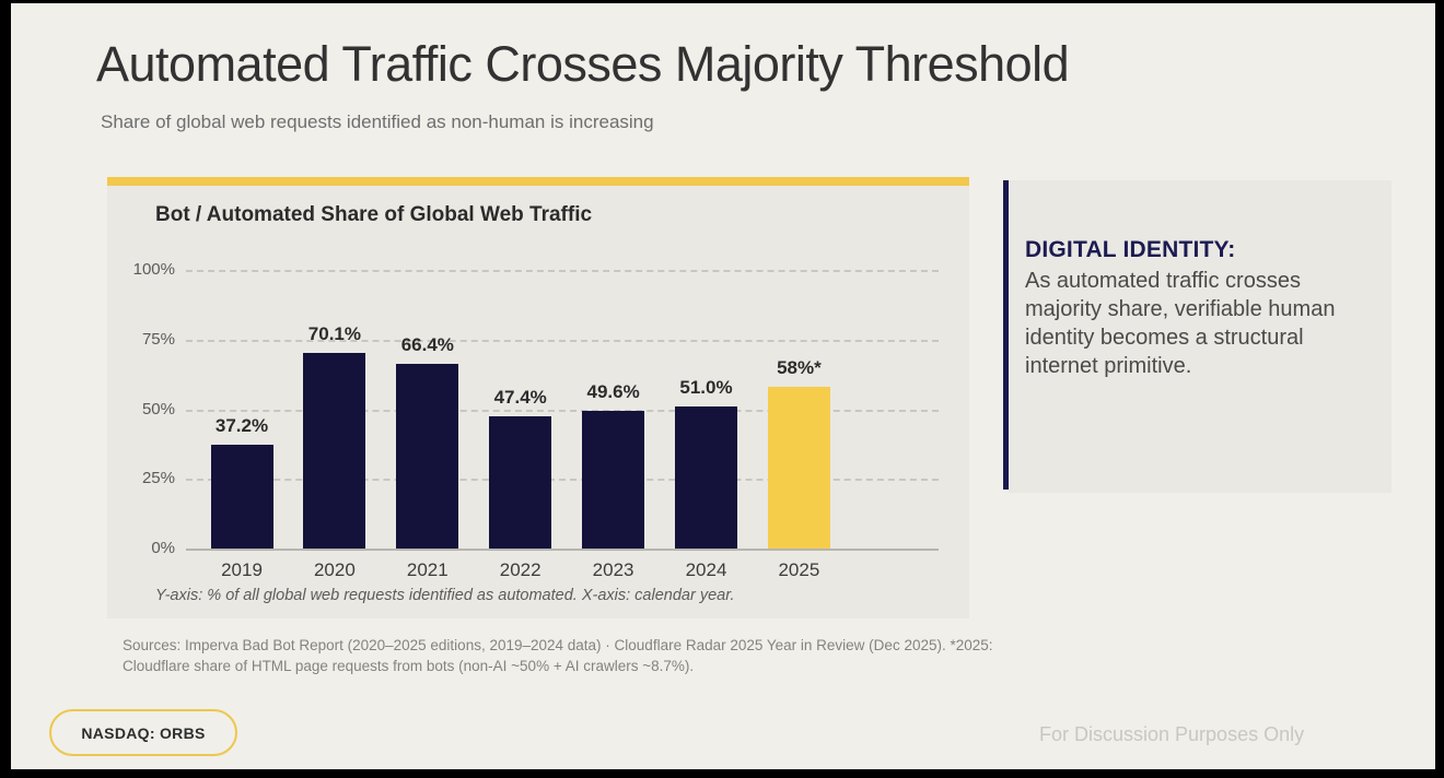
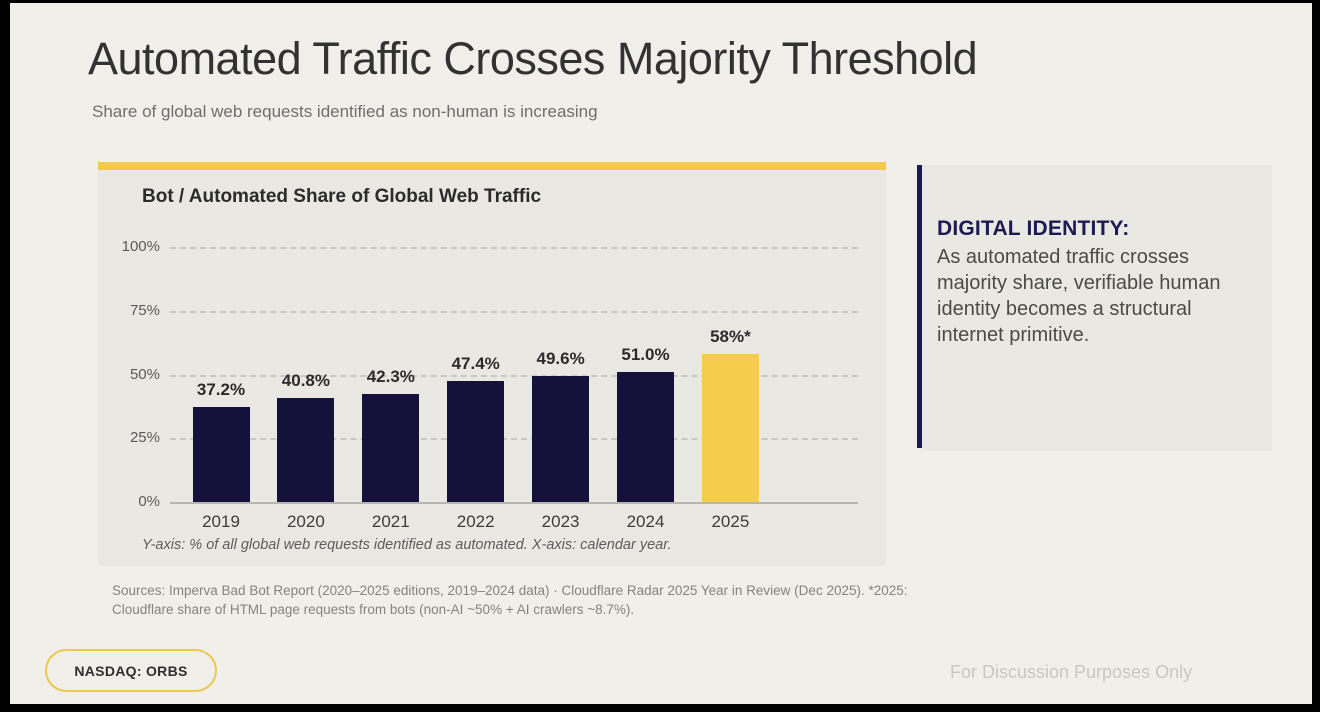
2020: 70.1% -> 40.8%
2021: 66.4% -> 42.3%
